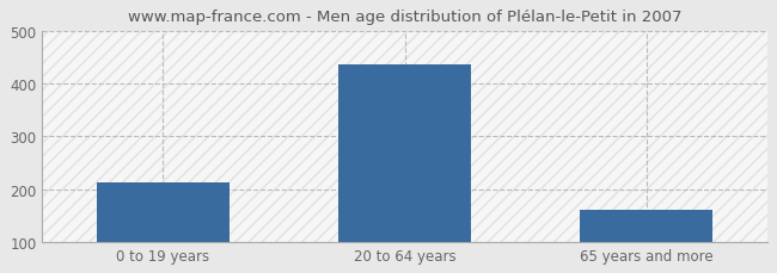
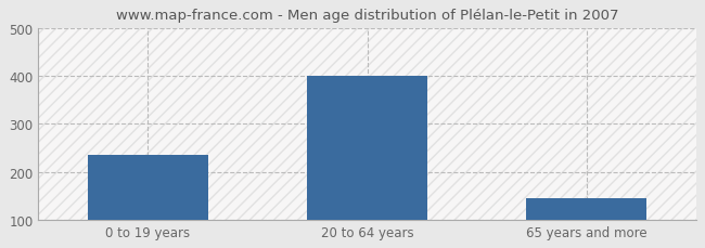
0 to 19 years: 213 -> 235
20 to 64 years: 435 -> 400
65 years and more: 160 -> 145
